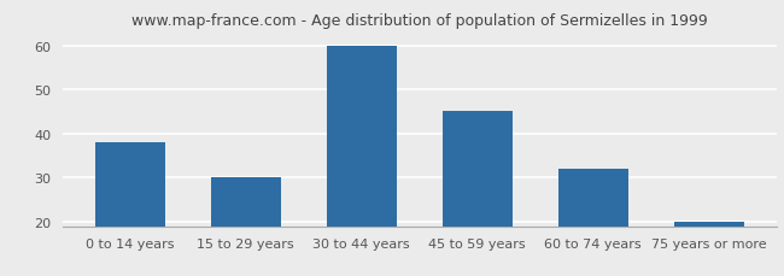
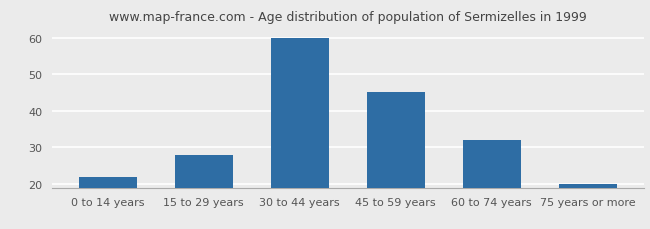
0 to 14 years: 38 -> 22
15 to 29 years: 30 -> 28
